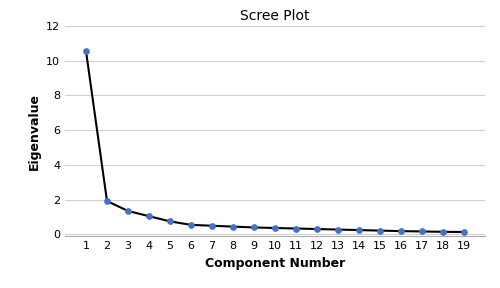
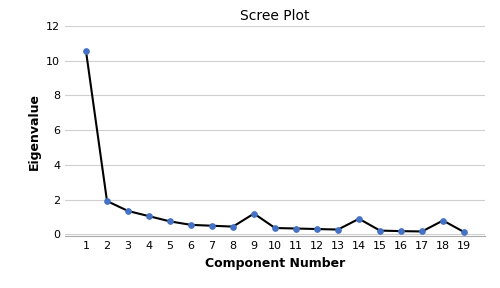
9: 0.4 -> 1.2
14: 0.2 -> 0.9
18: 0.1 -> 0.8
